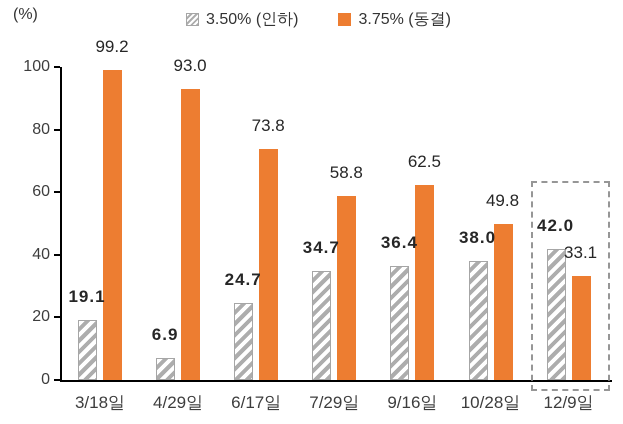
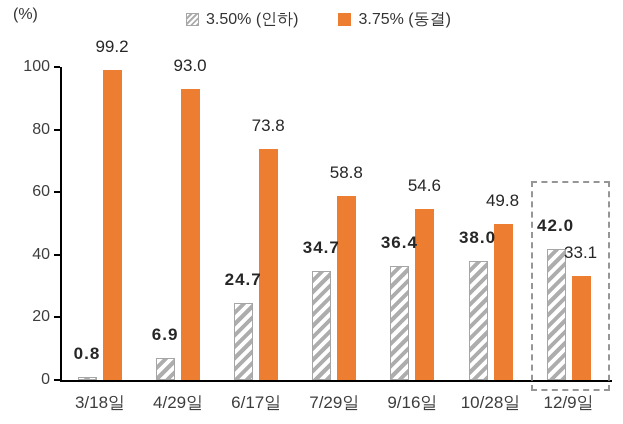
3.50% (인하)/3/18일: 19.1 -> 0.8
3.75% (동결)/9/16일: 62.5 -> 54.6
